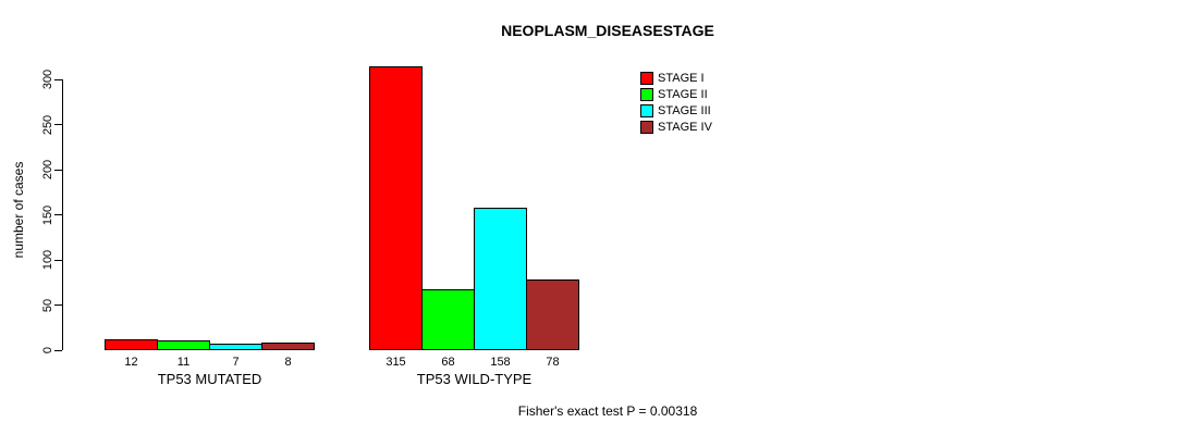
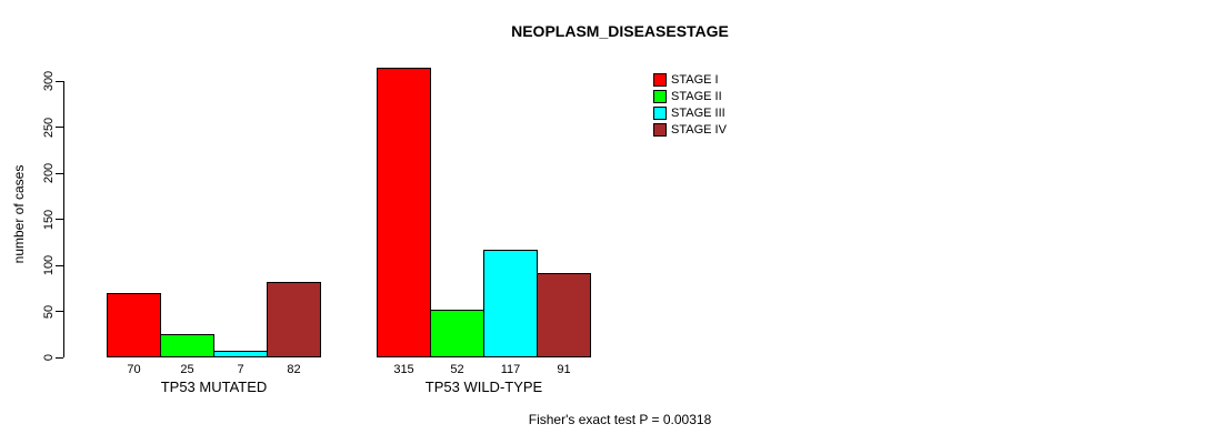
STAGE I/TP53 MUTATED: 12 -> 70
STAGE II/TP53 MUTATED: 11 -> 25
STAGE IV/TP53 MUTATED: 8 -> 82
STAGE II/TP53 WILD-TYPE: 68 -> 52
STAGE III/TP53 WILD-TYPE: 158 -> 117
STAGE IV/TP53 WILD-TYPE: 78 -> 91
